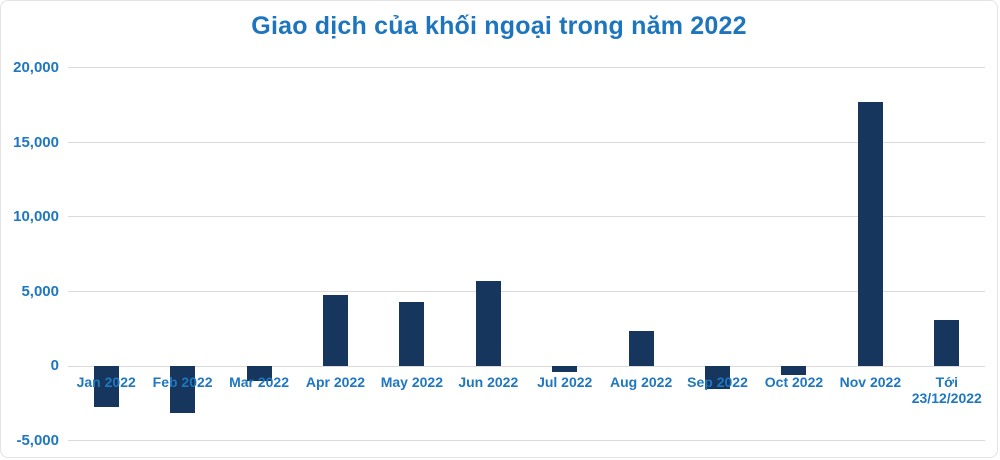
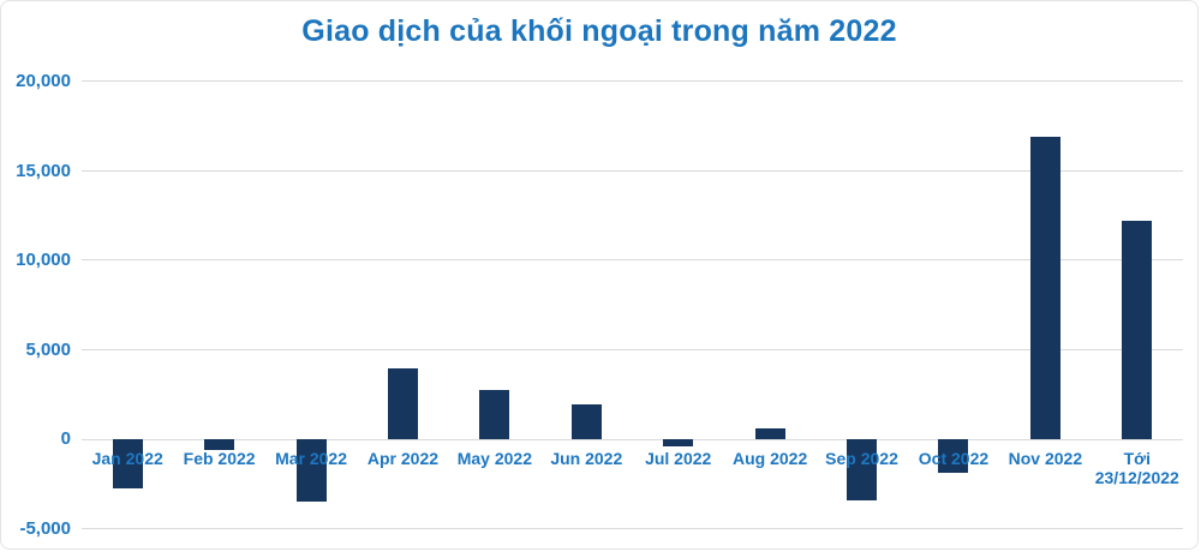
Feb 2022: -3100 -> -600
Mar 2022: -1000 -> -3400
Apr 2022: 4800 -> 4000
May 2022: 4300 -> 2800
Jun 2022: 5700 -> 2000
Aug 2022: 2400 -> 600
Sep 2022: -1500 -> -3400
Oct 2022: -600 -> -1800
Nov 2022: 17700 -> 17000
Tới 23/12/2022: 3100 -> 12200
